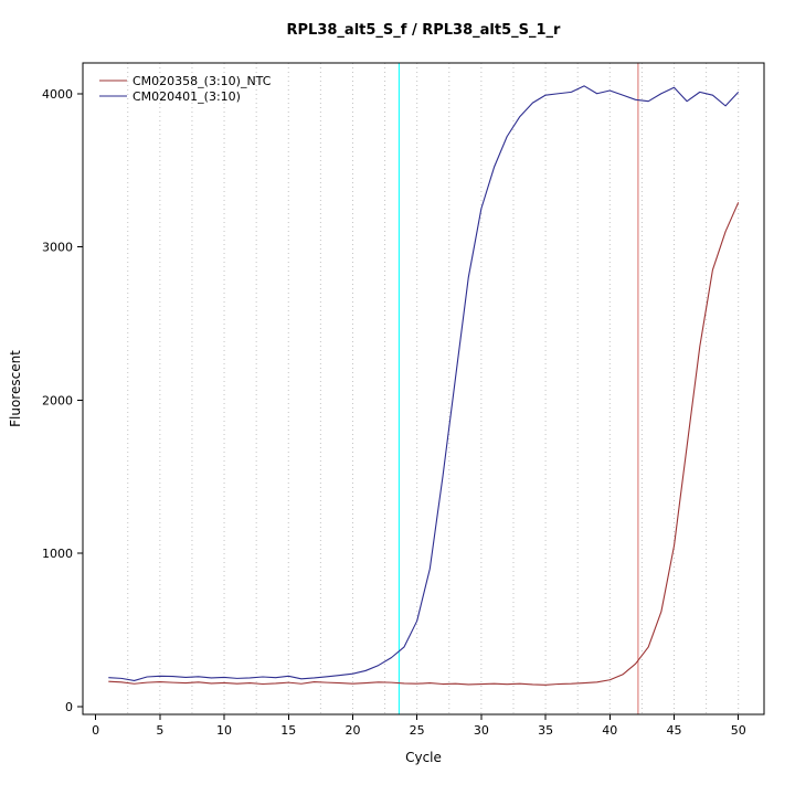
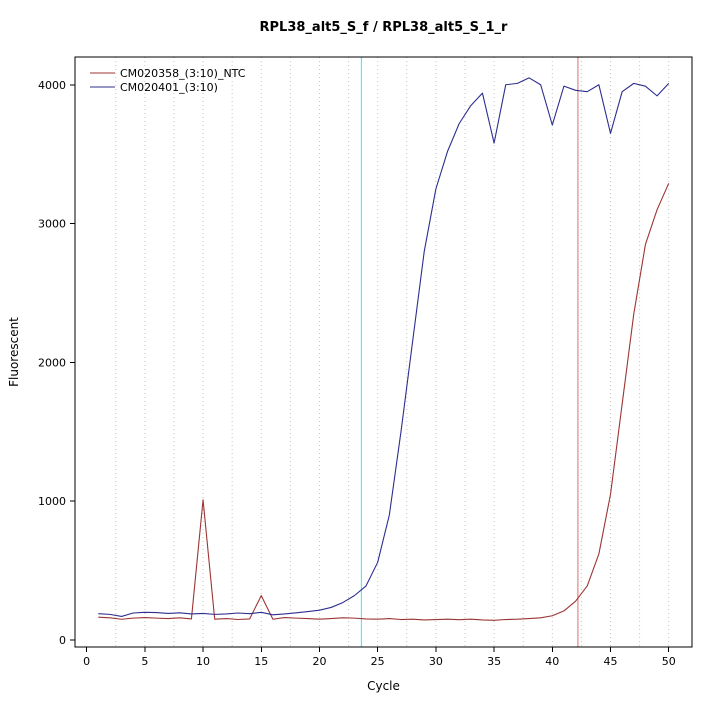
CM020358_(3:10)_NTC/10: 160 -> 1010
CM020358_(3:10)_NTC/15: 160 -> 320
CM020401_(3:10)/35: 3990 -> 3580
CM020401_(3:10)/40: 4020 -> 3710
CM020401_(3:10)/45: 4040 -> 3650
